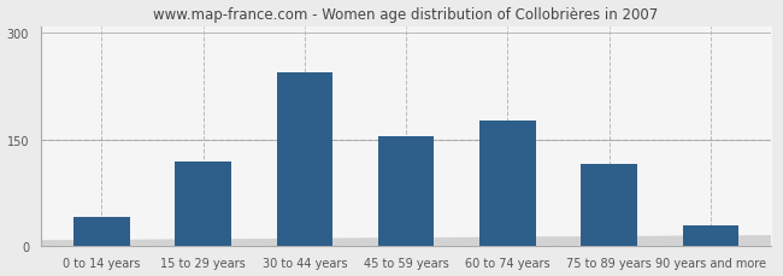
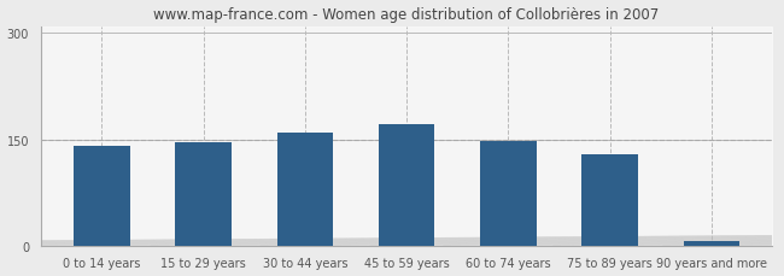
0 to 14 years: 40 -> 141
15 to 29 years: 118 -> 146
30 to 44 years: 244 -> 160
45 to 59 years: 154 -> 171
60 to 74 years: 176 -> 148
75 to 89 years: 116 -> 128
90 years and more: 28 -> 7
